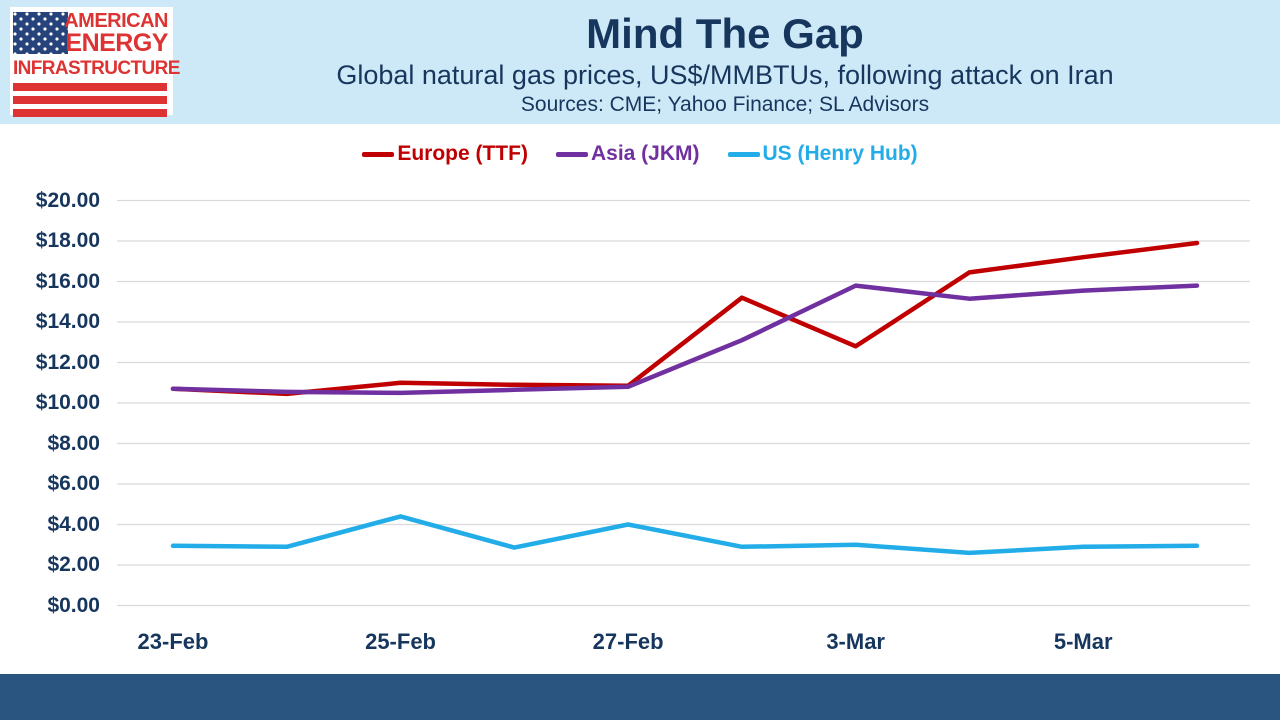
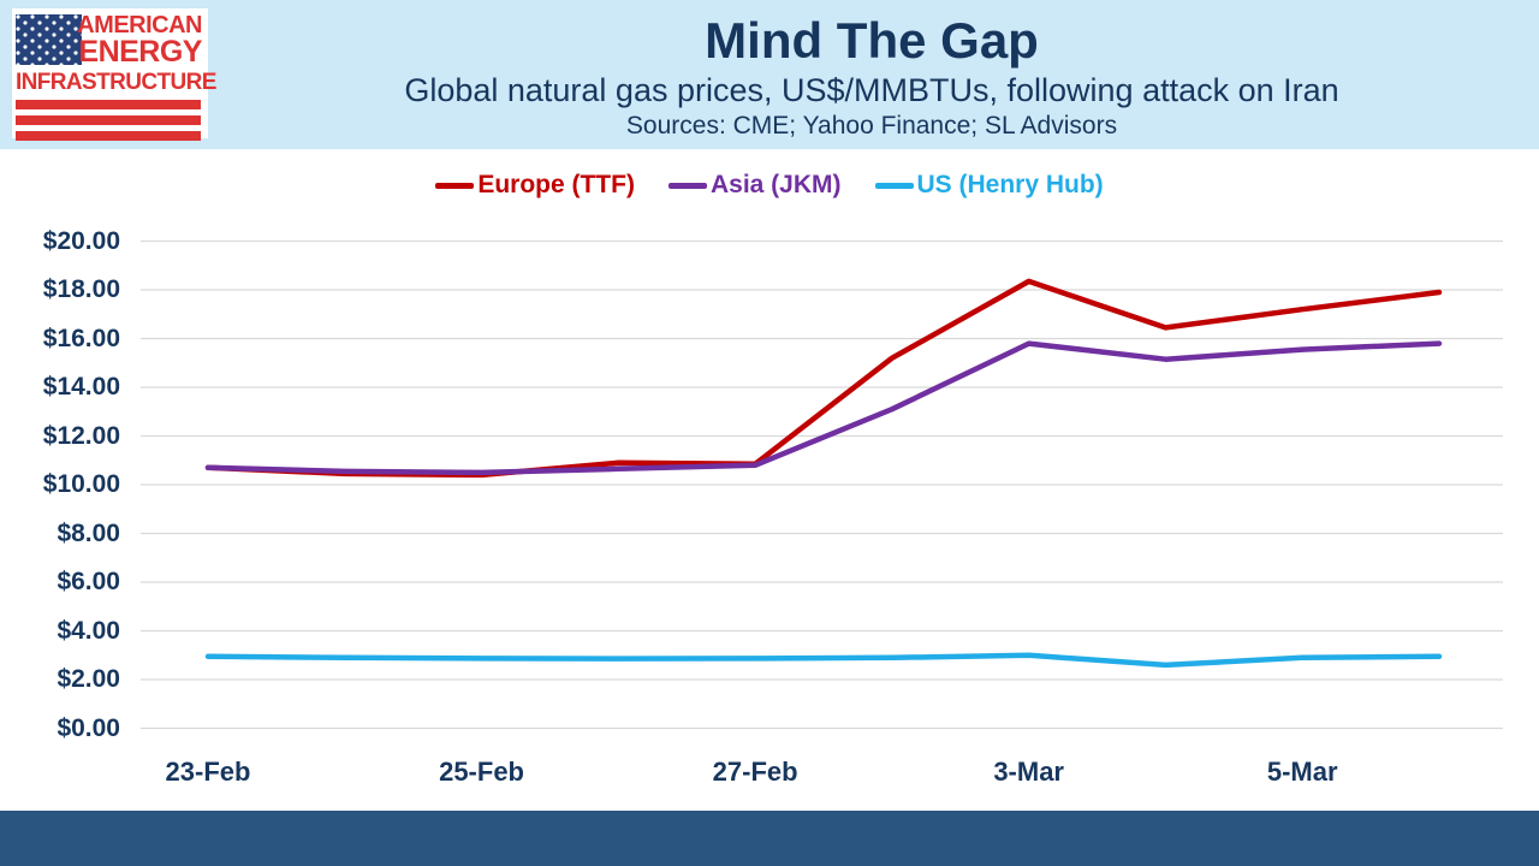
Europe (TTF)/25-Feb: $11.0 -> $10.4
US (Henry Hub)/25-Feb: $4.4 -> $2.9
US (Henry Hub)/27-Feb: $4.0 -> $2.9
Europe (TTF)/3-Mar: $12.8 -> $18.4
